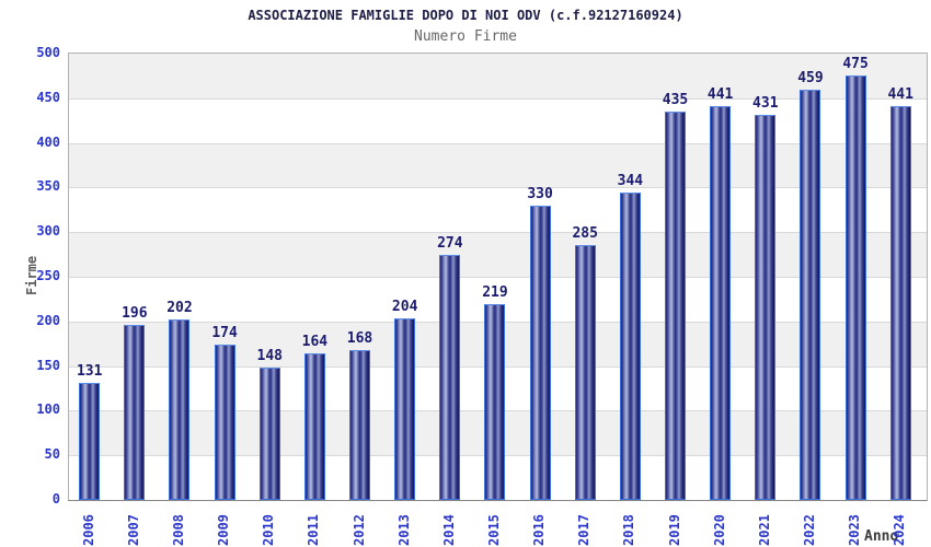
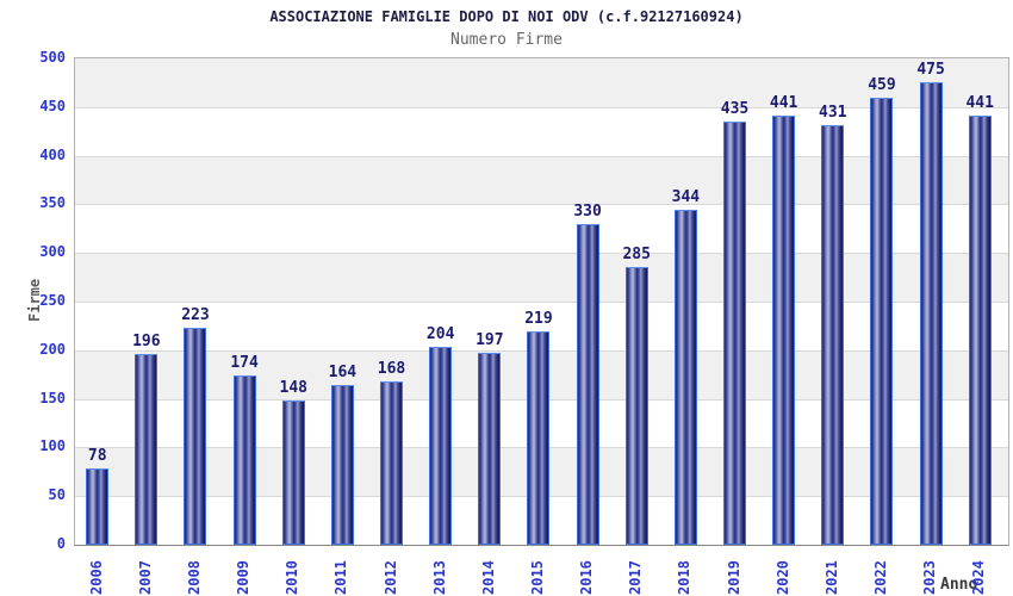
2006: 131 -> 78
2008: 202 -> 223
2014: 274 -> 197
